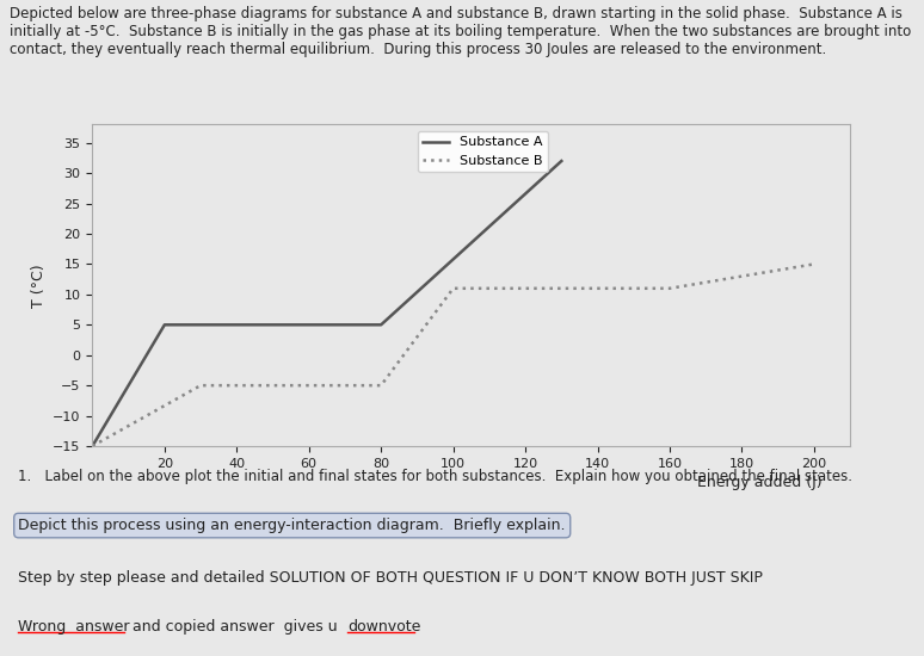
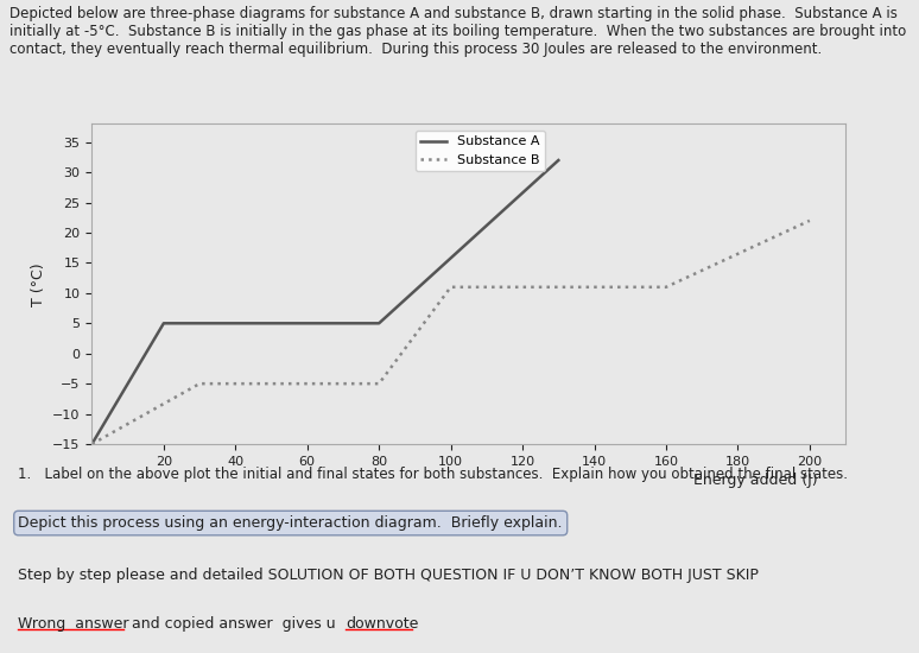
Substance B/200: 15 -> 22
